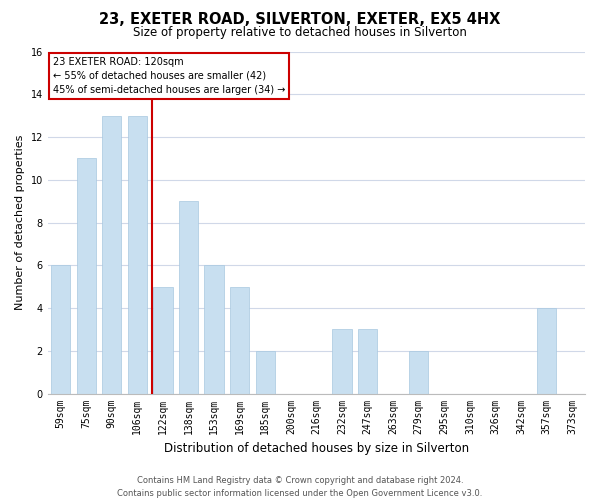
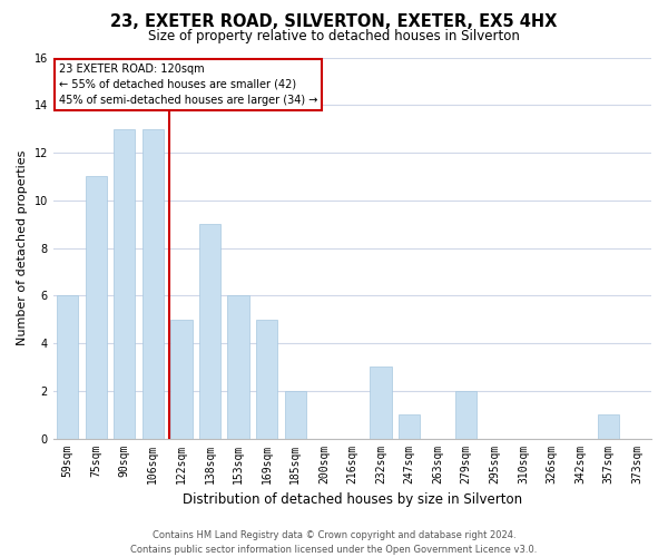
247sqm: 3 -> 1
357sqm: 4 -> 1
